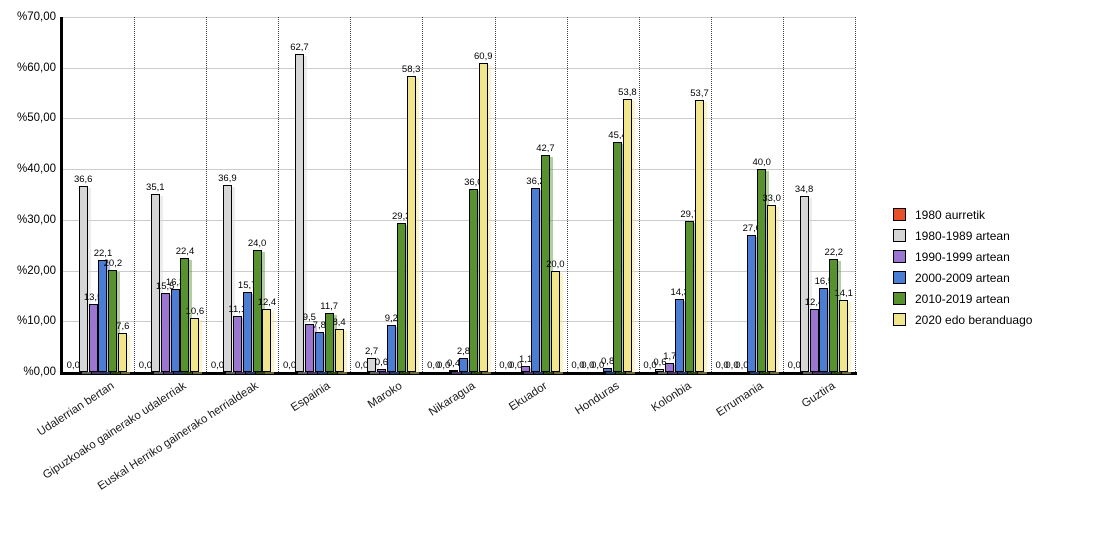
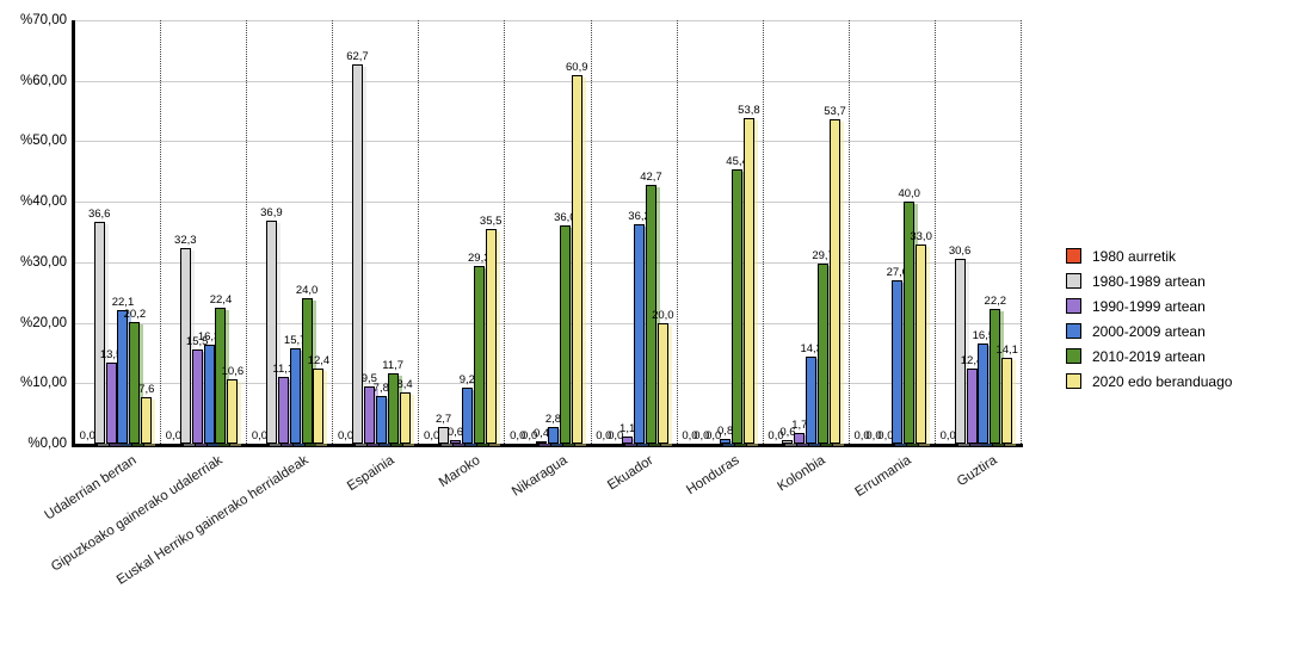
1980-1989 artean/Gipuzkoako gainerako udalerriak: 35,1 -> 32,3
2020 edo beranduago/Maroko: 58,3 -> 35,5
1980-1989 artean/Guztira: 34,8 -> 30,6
